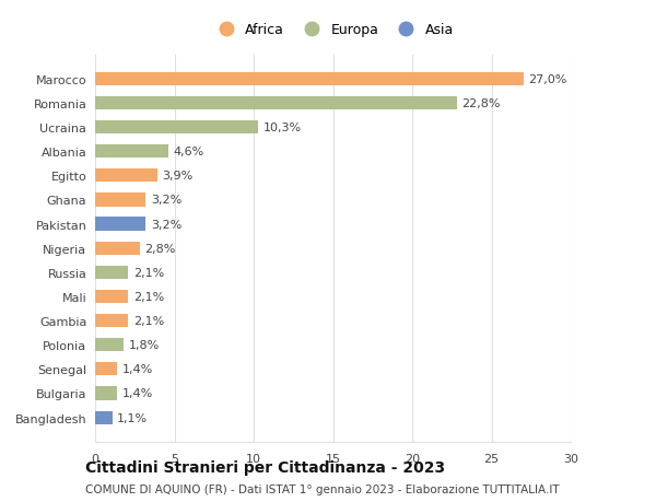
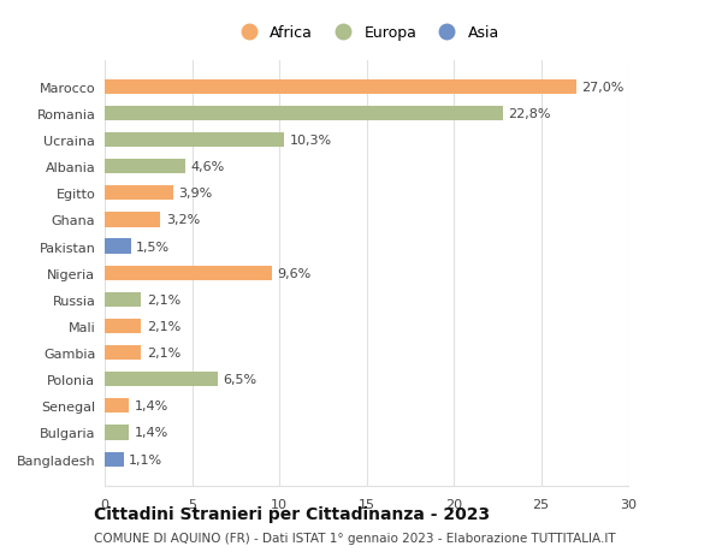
Pakistan: 3,2% -> 1,5%
Nigeria: 2,8% -> 9,6%
Polonia: 1,8% -> 6,5%
